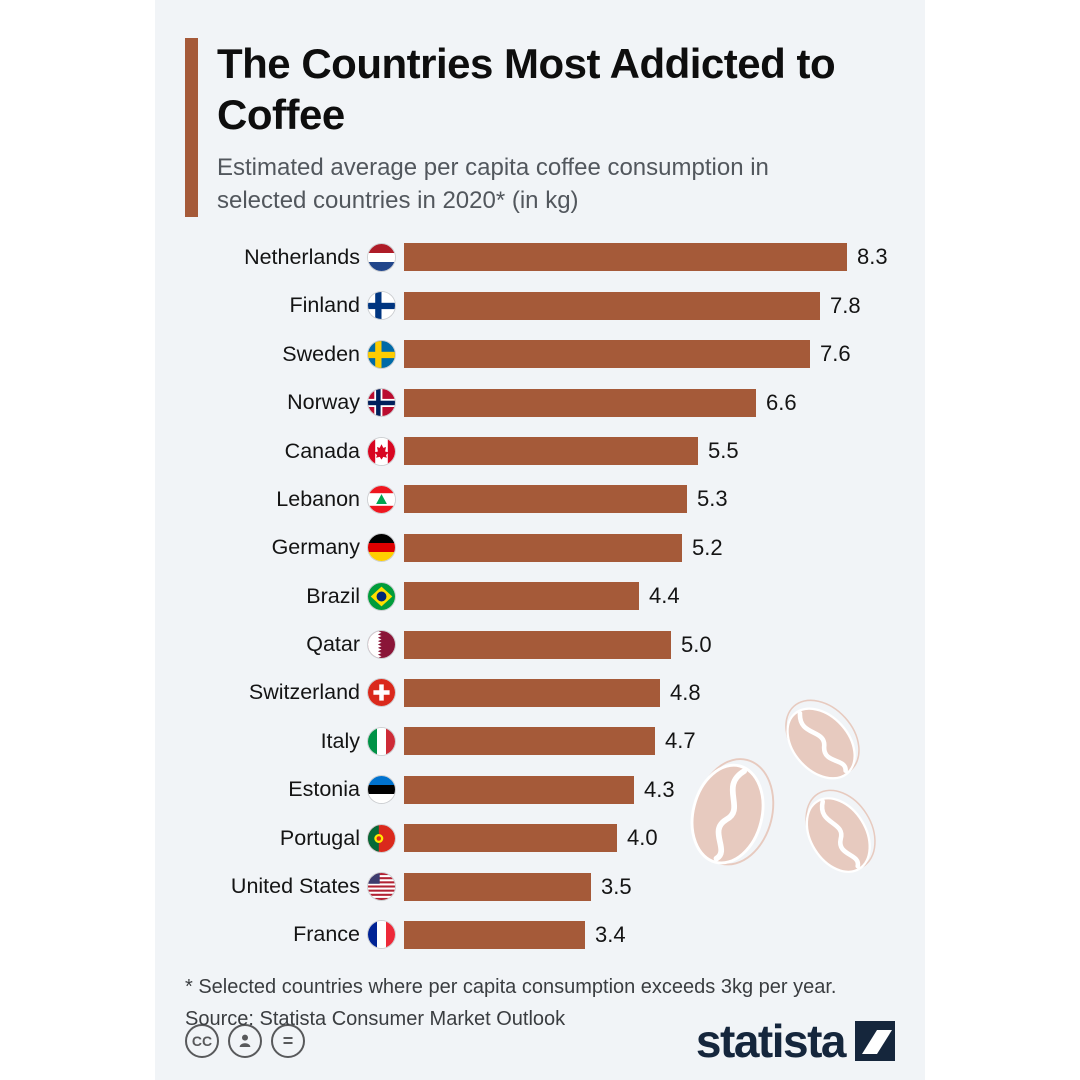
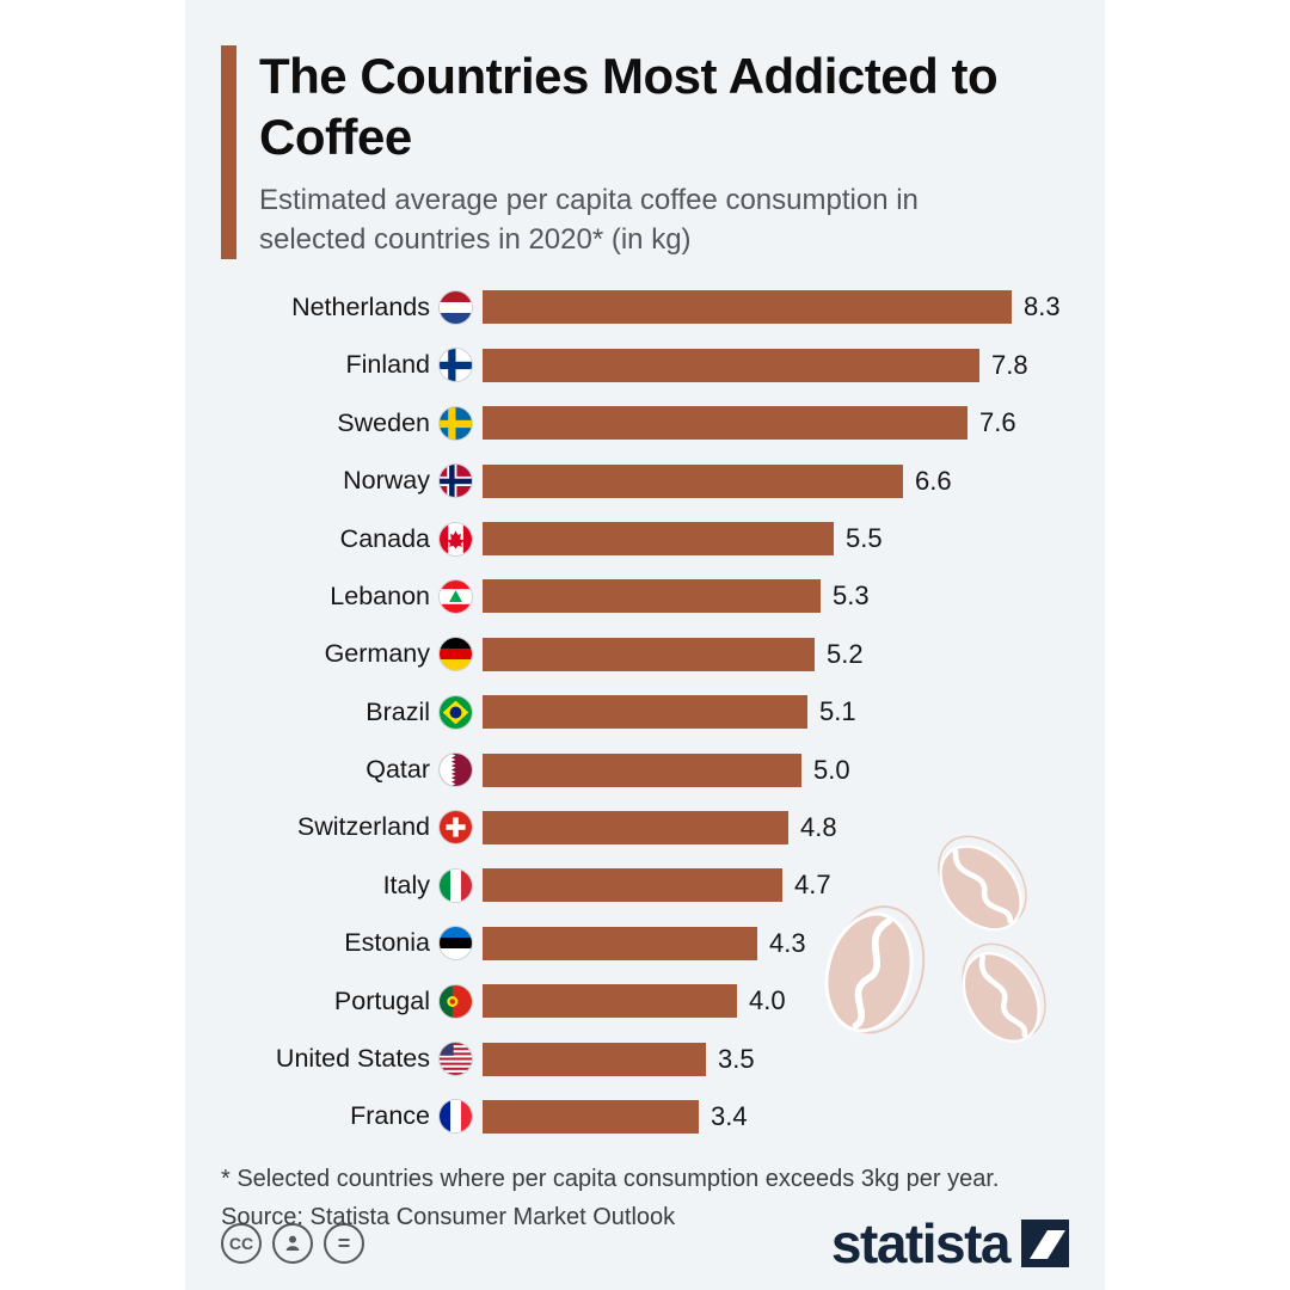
Brazil: 4.4 -> 5.1
